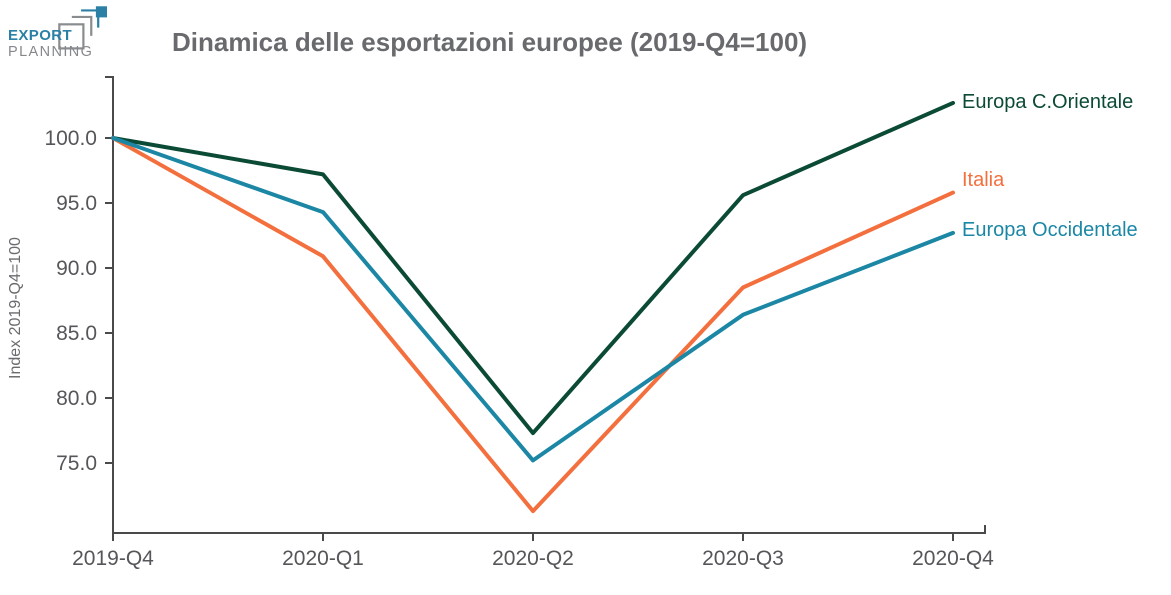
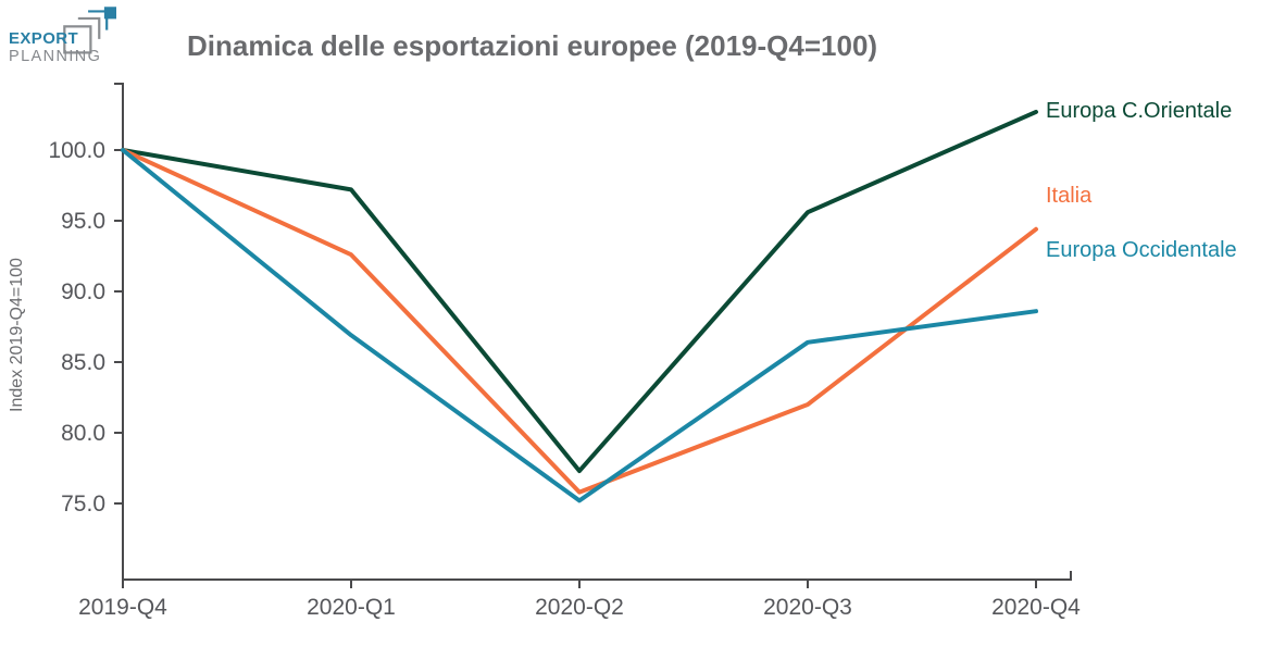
Italia/2020-Q1: 90.9 -> 92.6
Europa Occidentale/2020-Q1: 94.3 -> 86.9
Italia/2020-Q2: 71.3 -> 75.8
Italia/2020-Q3: 88.5 -> 82.0
Italia/2020-Q4: 95.8 -> 94.4
Europa Occidentale/2020-Q4: 92.7 -> 88.6
